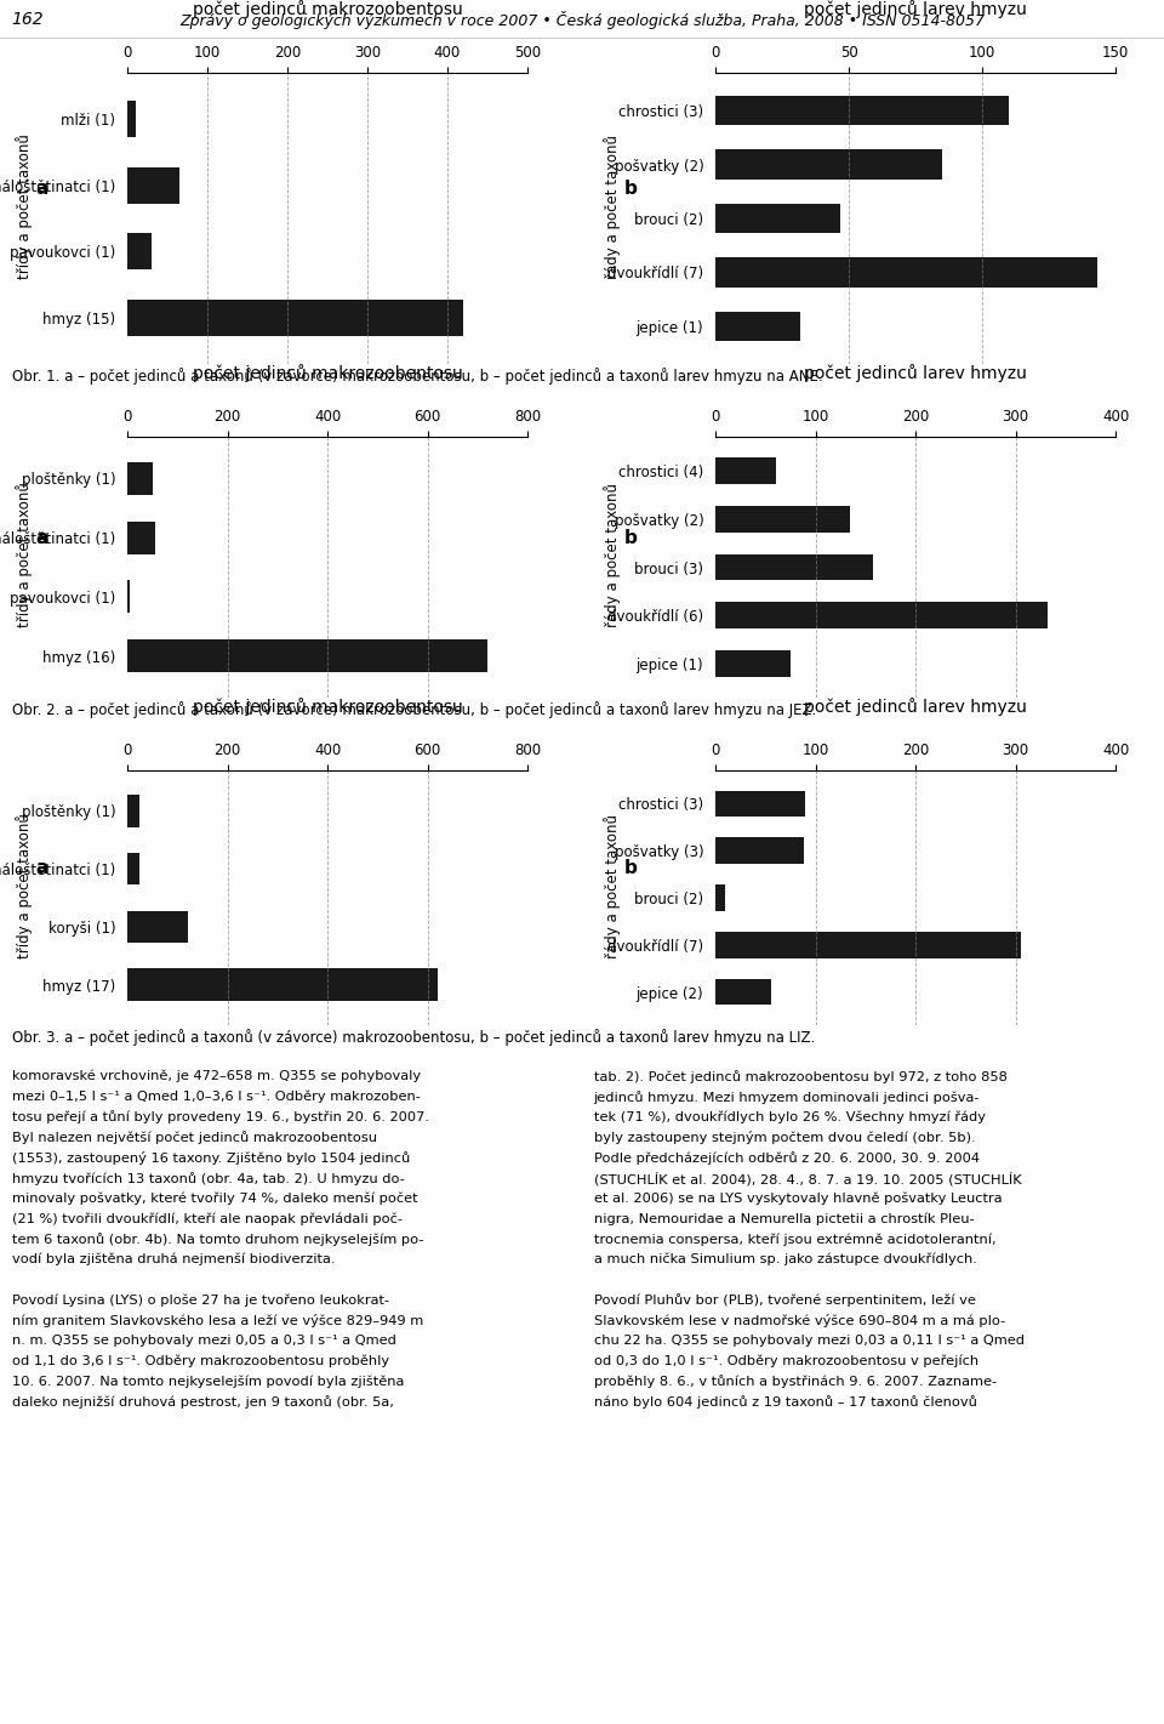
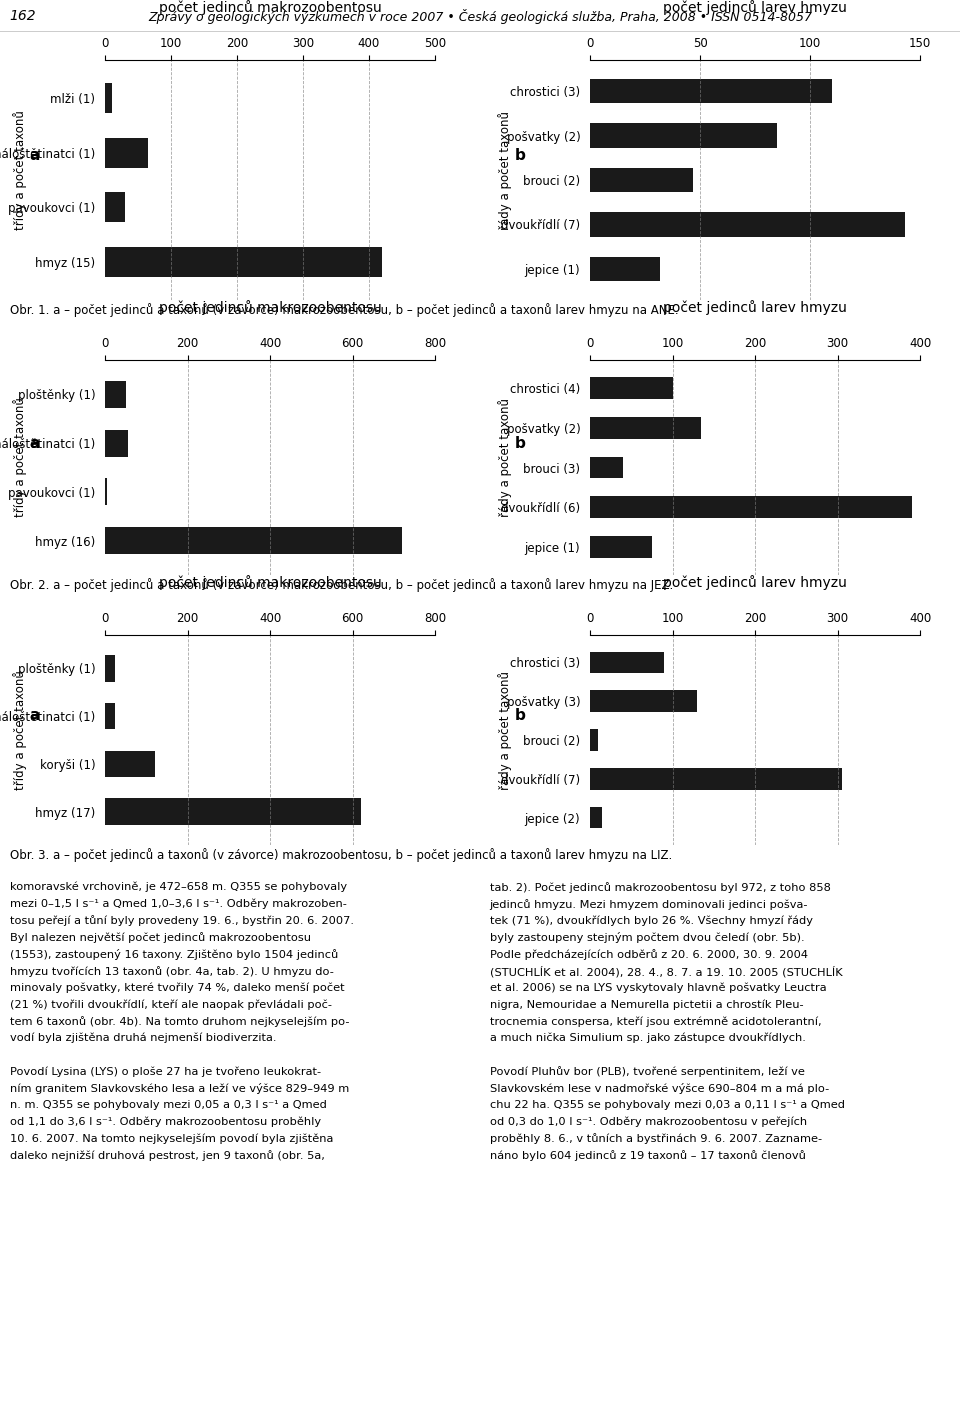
chrostici (4): 60 -> 100
brouci (3): 158 -> 40
dvoukřídlí (6): 332 -> 390
pošvatky (3): 88 -> 130
jepice (2): 56 -> 15
